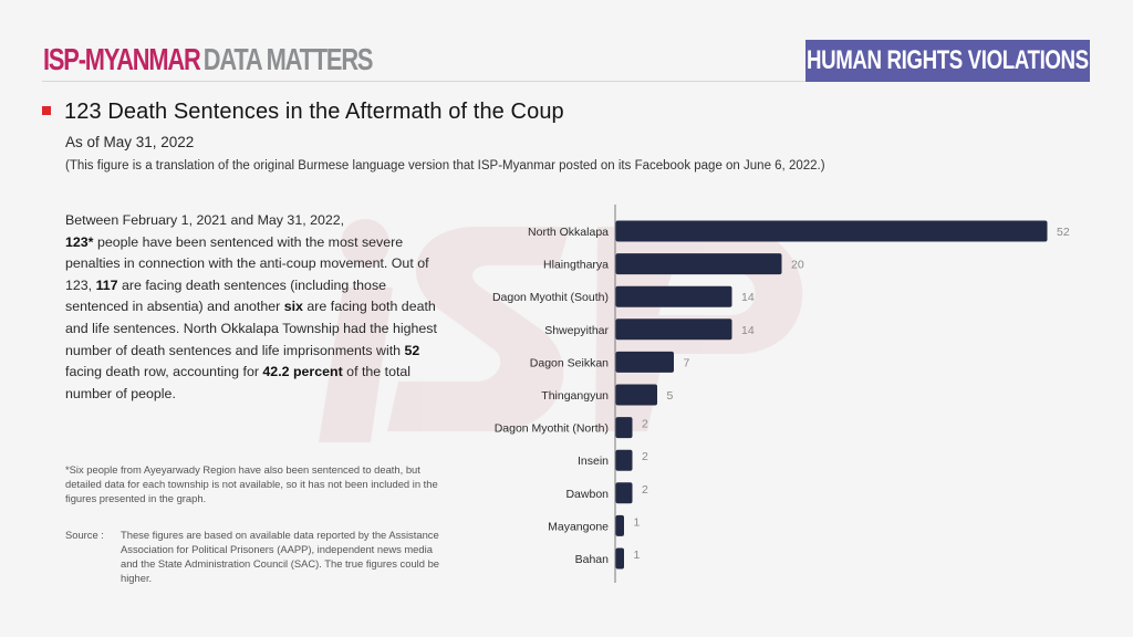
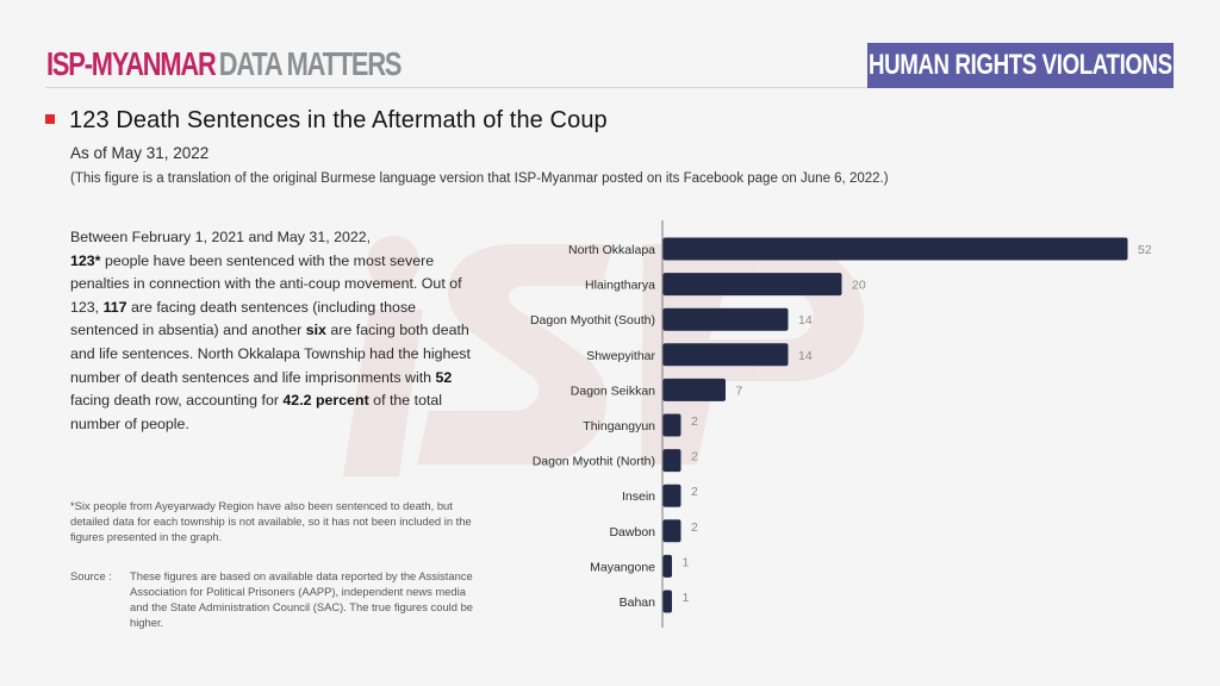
Thingangyun: 5 -> 2
